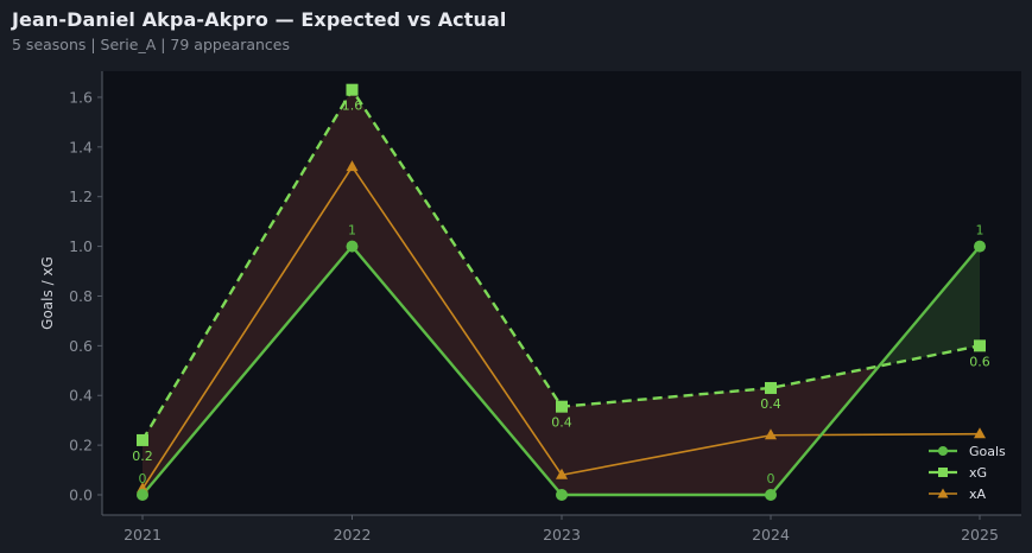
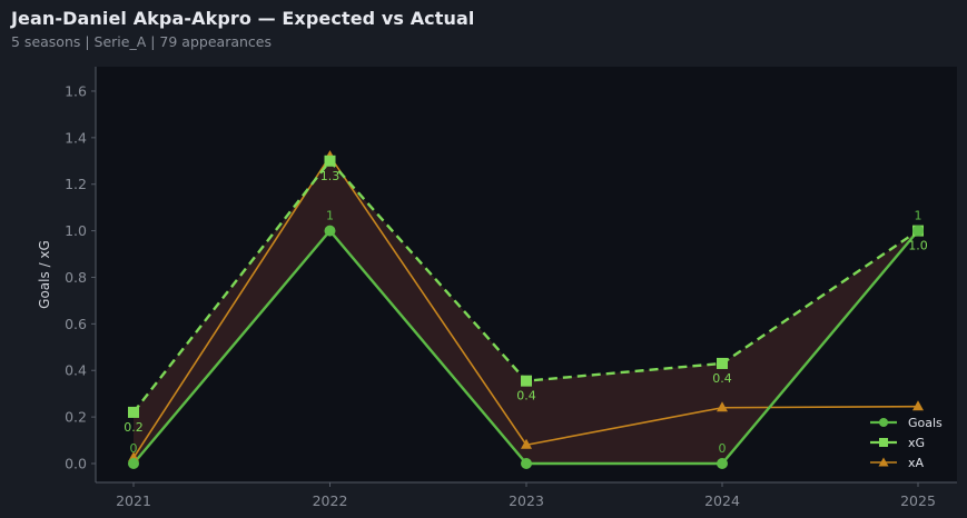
xG/2022: 1.6 -> 1.3
xG/2025: 0.6 -> 1.0
